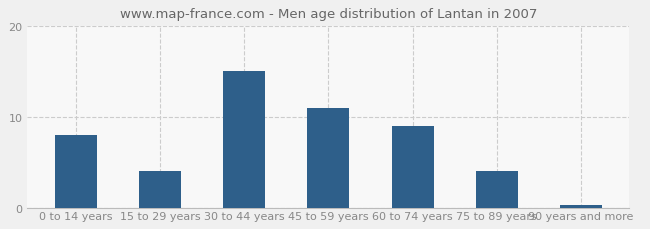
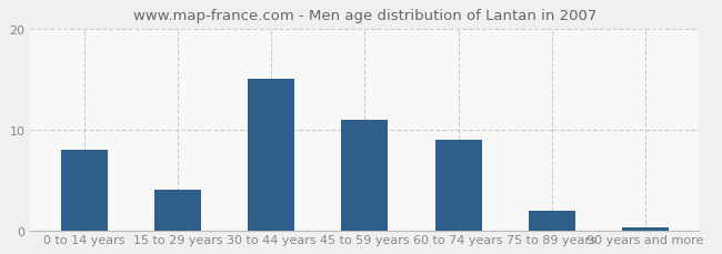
75 to 89 years: 4.0 -> 2.0
